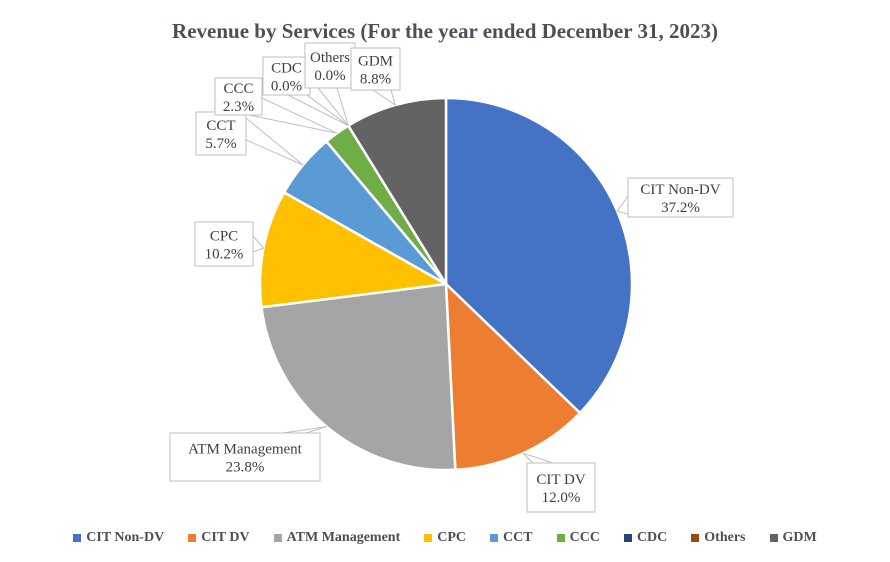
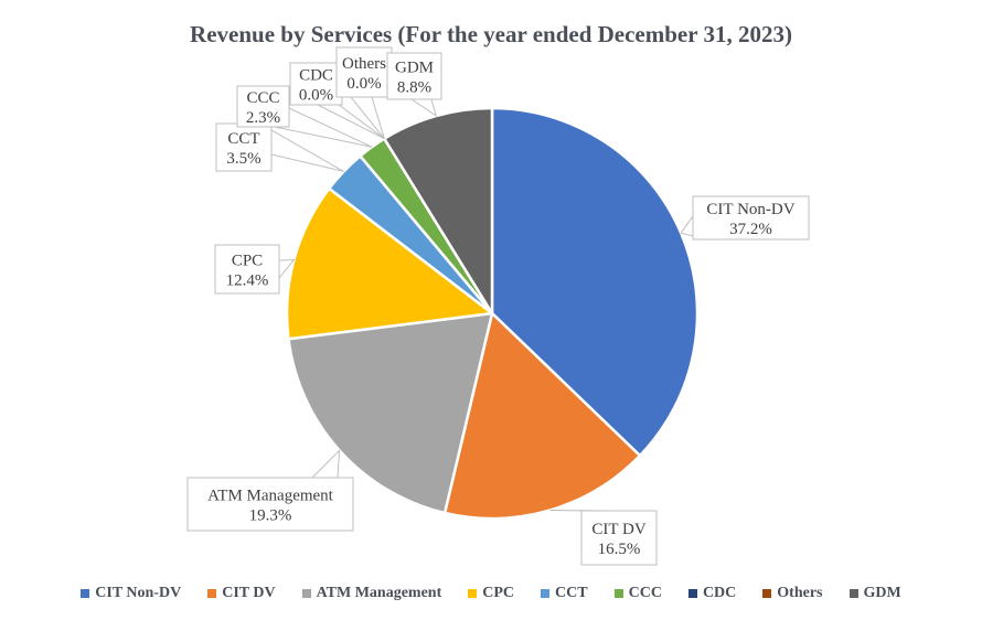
CIT DV: 12.0% -> 16.5%
ATM Management: 23.8% -> 19.3%
CPC: 10.2% -> 12.4%
CCT: 5.7% -> 3.5%
